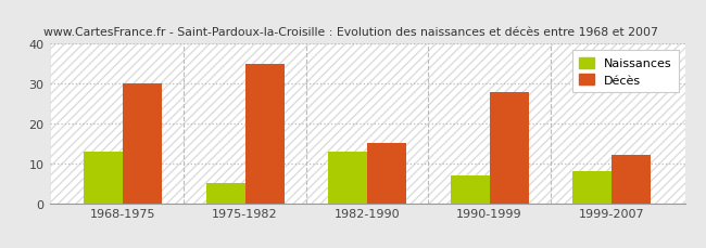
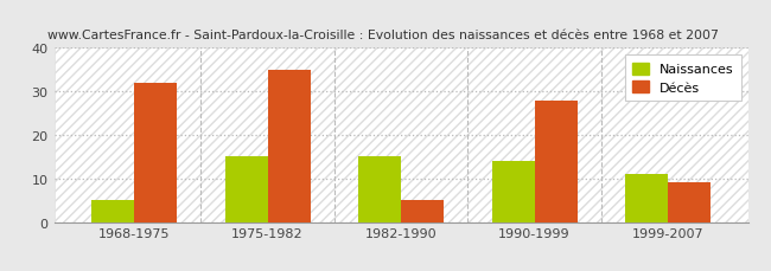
Naissances/1968-1975: 13 -> 5
Décès/1968-1975: 30 -> 32
Naissances/1975-1982: 5 -> 15
Naissances/1982-1990: 13 -> 15
Décès/1982-1990: 15 -> 5
Naissances/1990-1999: 7 -> 14
Naissances/1999-2007: 8 -> 11
Décès/1999-2007: 12 -> 9
